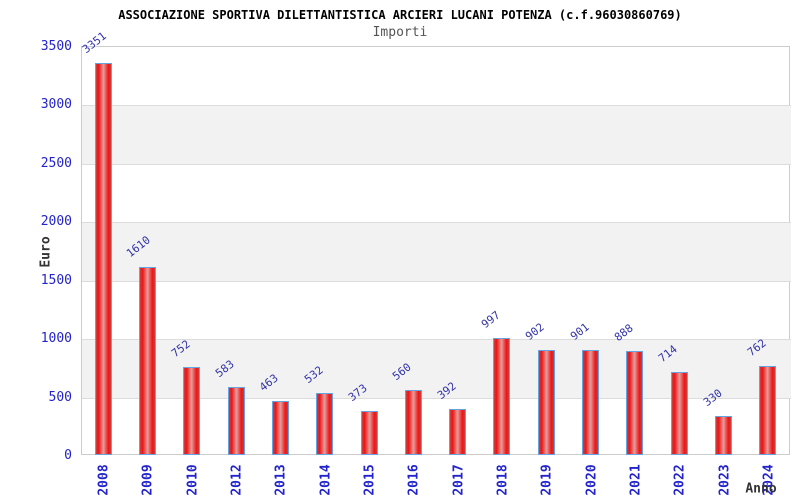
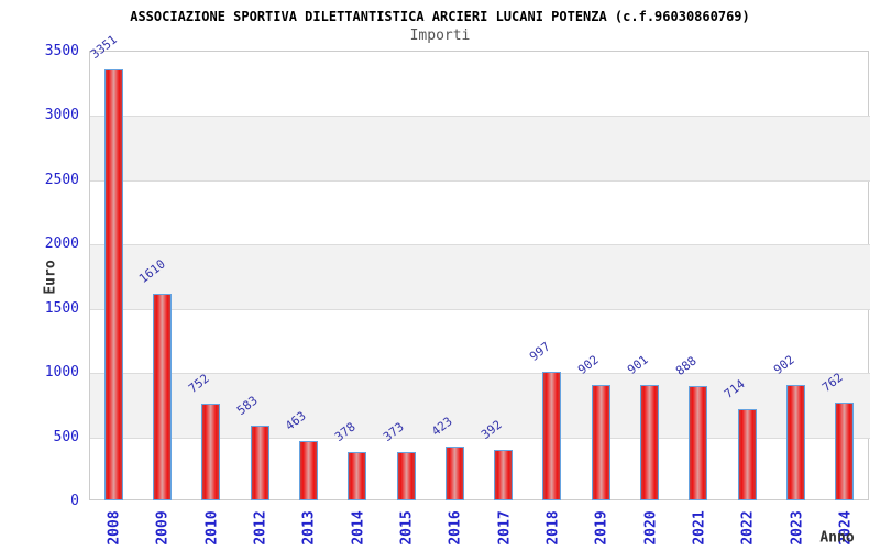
2014: 532 -> 378
2016: 560 -> 423
2023: 330 -> 902
